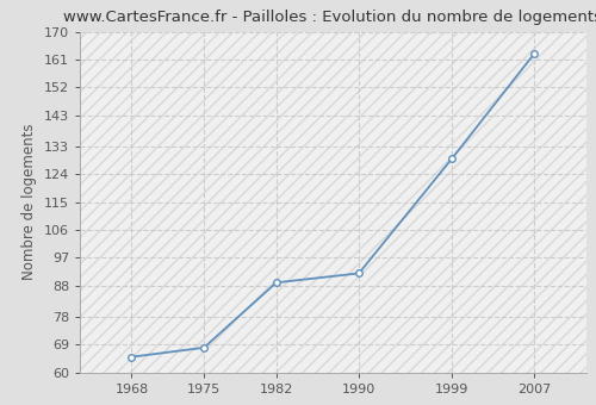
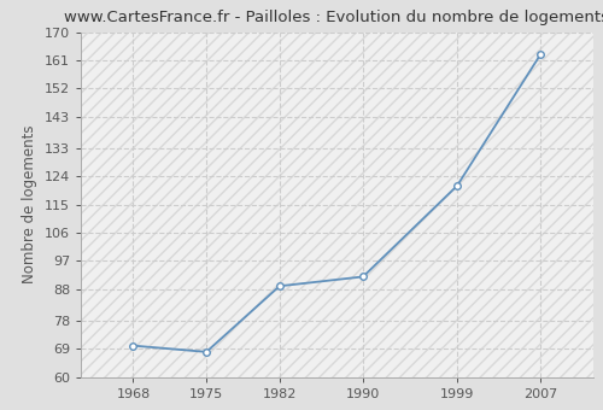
1968: 65 -> 70
1999: 129 -> 121
